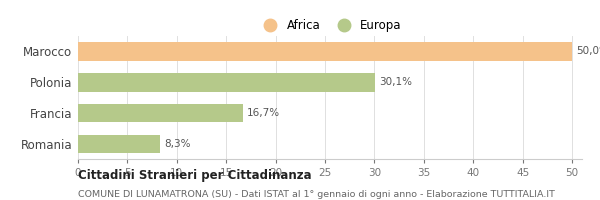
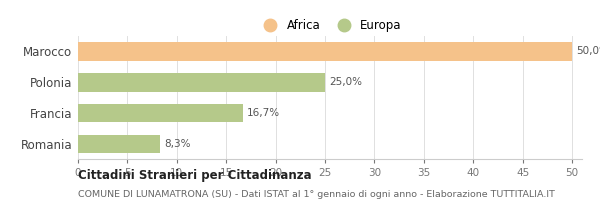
Polonia: 30,1% -> 25,0%
